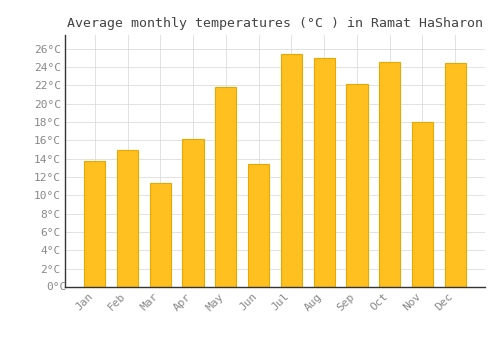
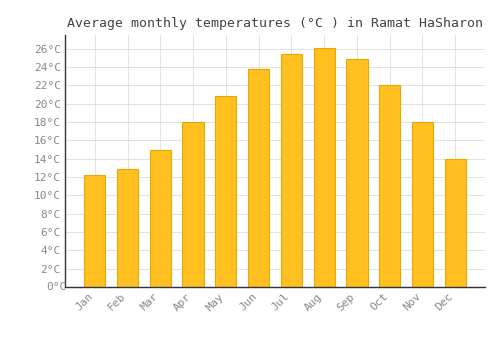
Jan: 13.8°C -> 12.2°C
Feb: 15.0°C -> 12.9°C
Mar: 11.4°C -> 15.0°C
Apr: 16.2°C -> 18.0°C
May: 21.8°C -> 20.8°C
Jun: 13.4°C -> 23.8°C
Aug: 25.0°C -> 26.1°C
Sep: 22.2°C -> 24.9°C
Oct: 24.6°C -> 22.0°C
Dec: 24.4°C -> 14.0°C
